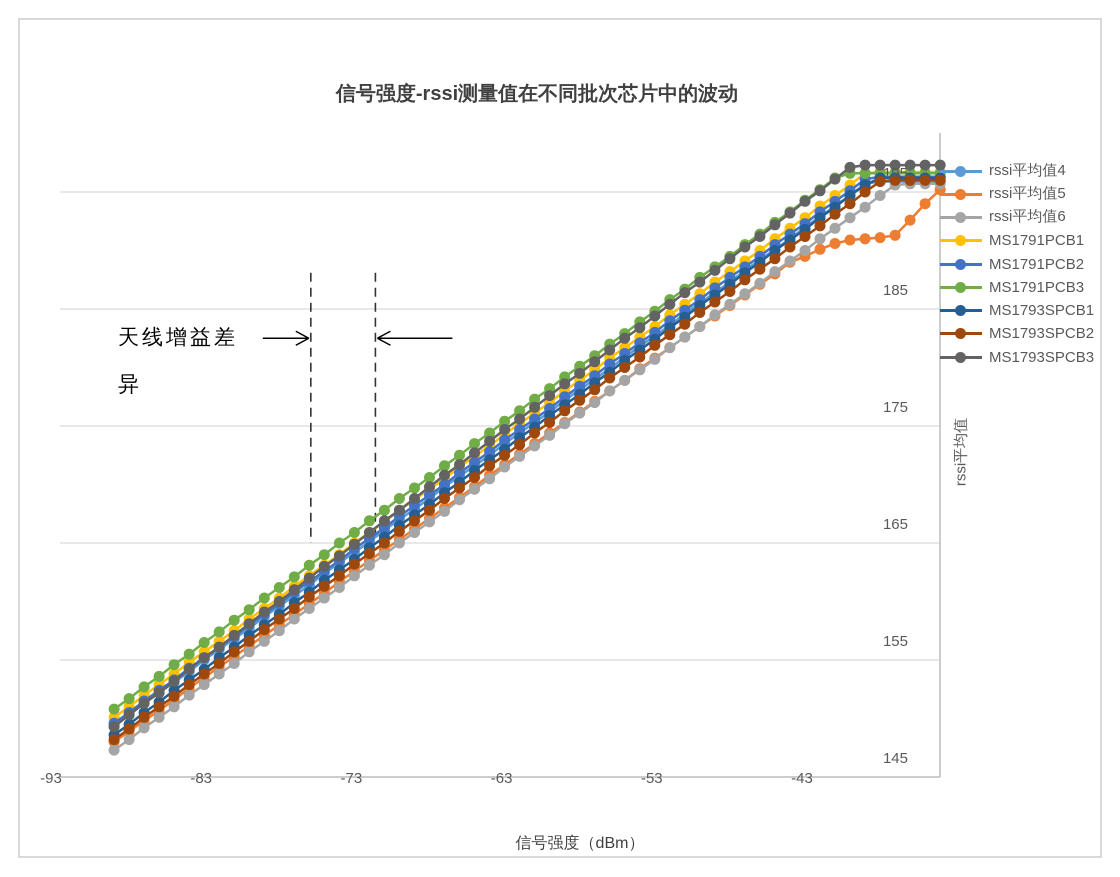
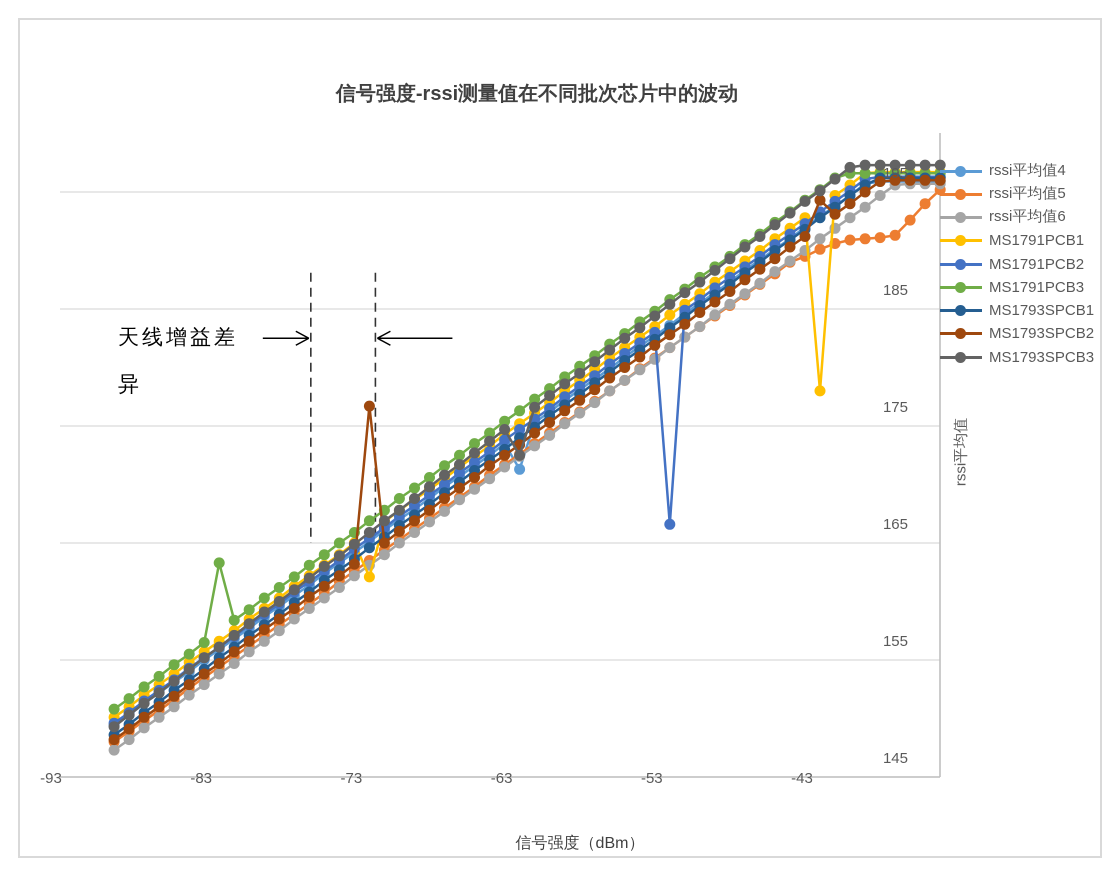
MS1791PCB3/-83: 157.4 -> 163.3
MS1791PCB1/-73: 165.9 -> 162.1
MS1793SPCB2/-73: 164.1 -> 176.7
rssi平均值4/-63: 174.4 -> 171.3
MS1793SPCB3/-63: 175.6 -> 172.5
MS1791PCB2/-53: 184.0 -> 166.6
MS1791PCB1/-43: 193.8 -> 178.0
MS1793SPCB2/-43: 192.1 -> 194.3
